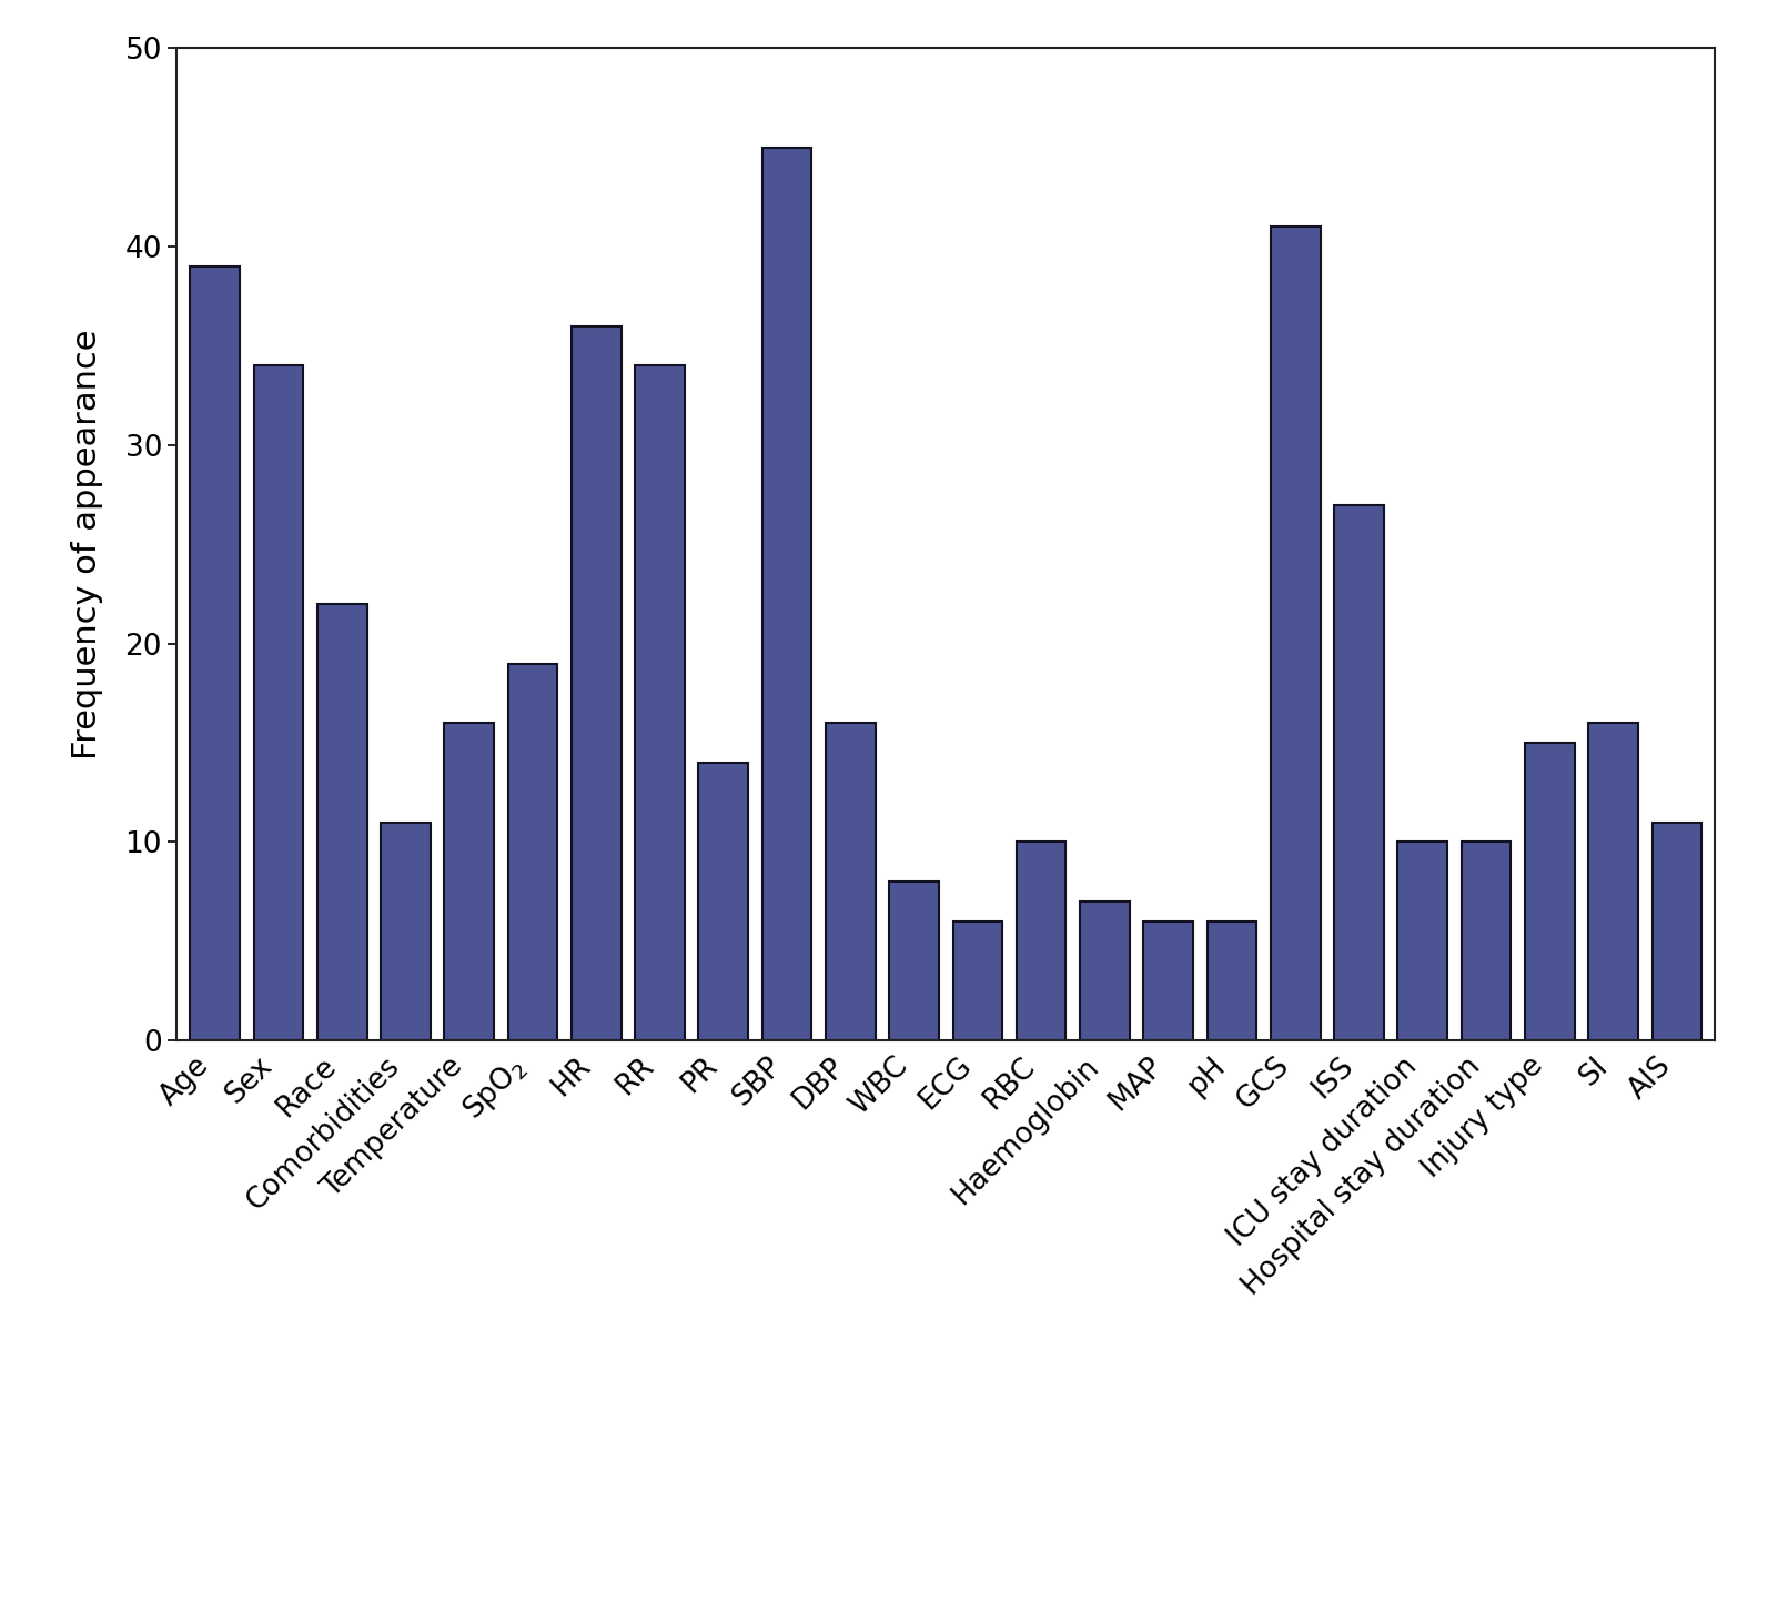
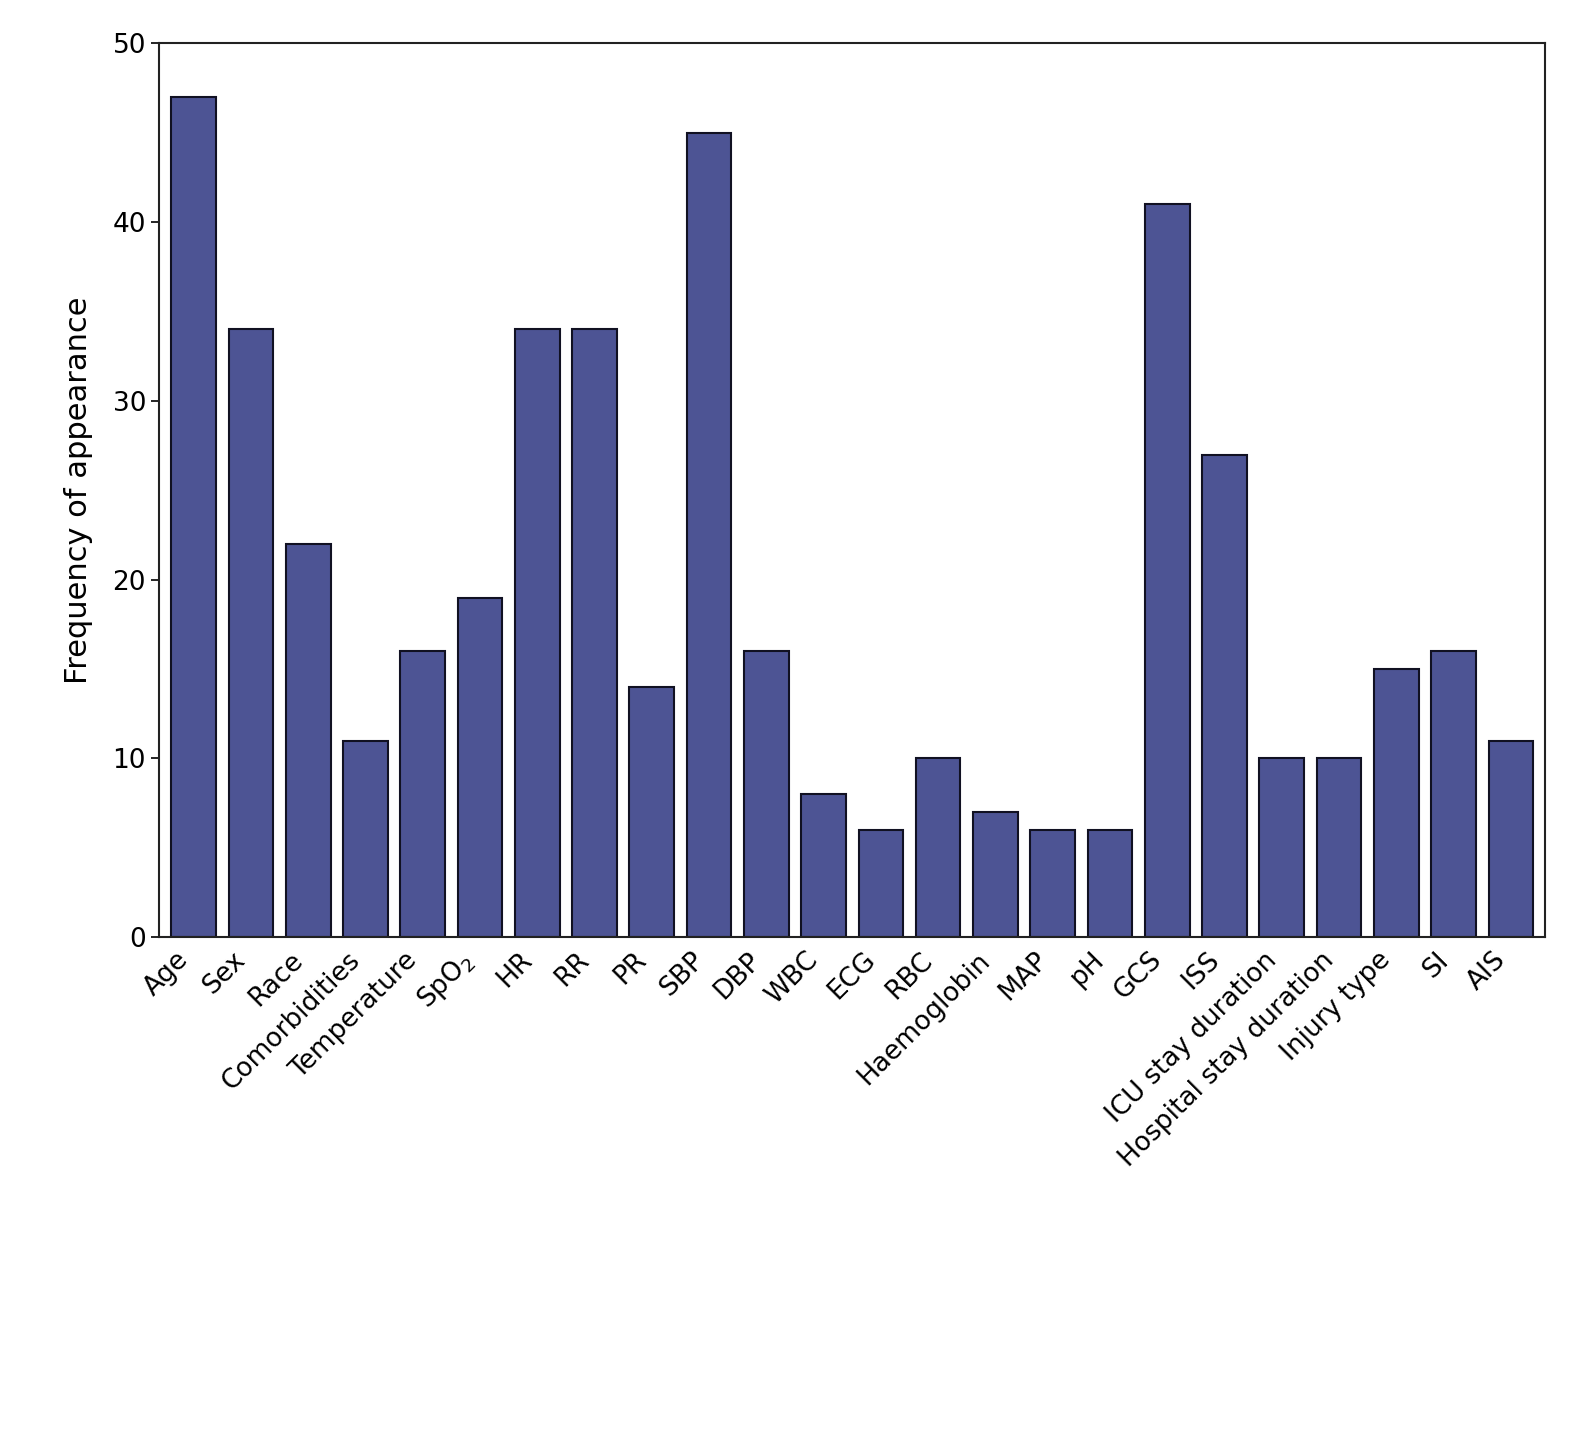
Age: 39 -> 47
HR: 36 -> 34
